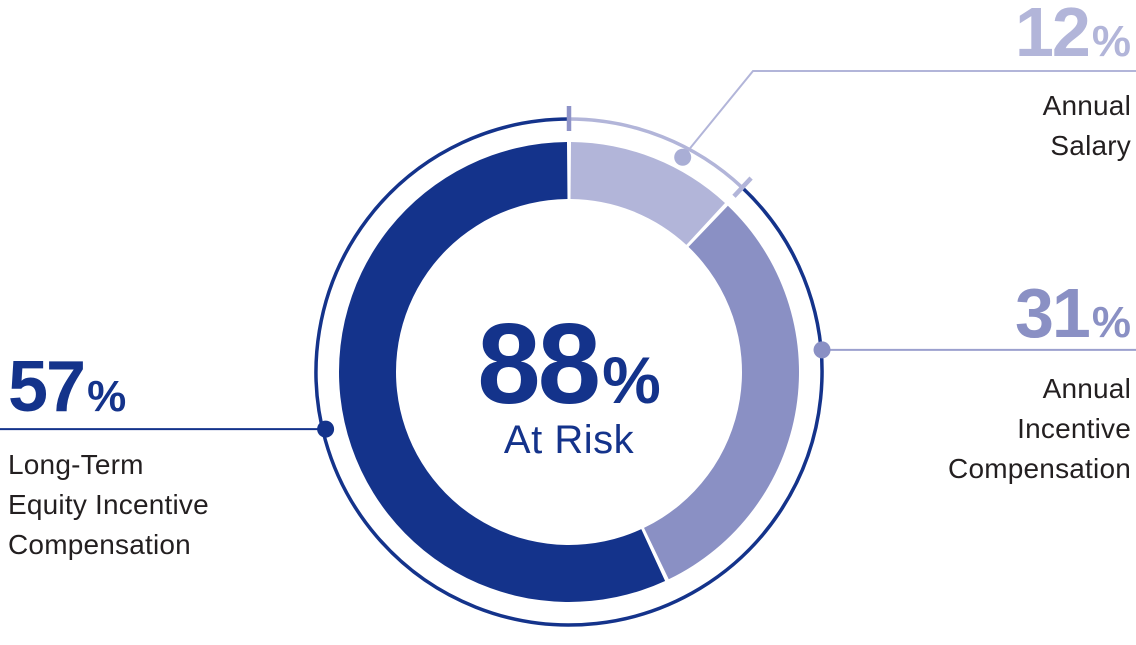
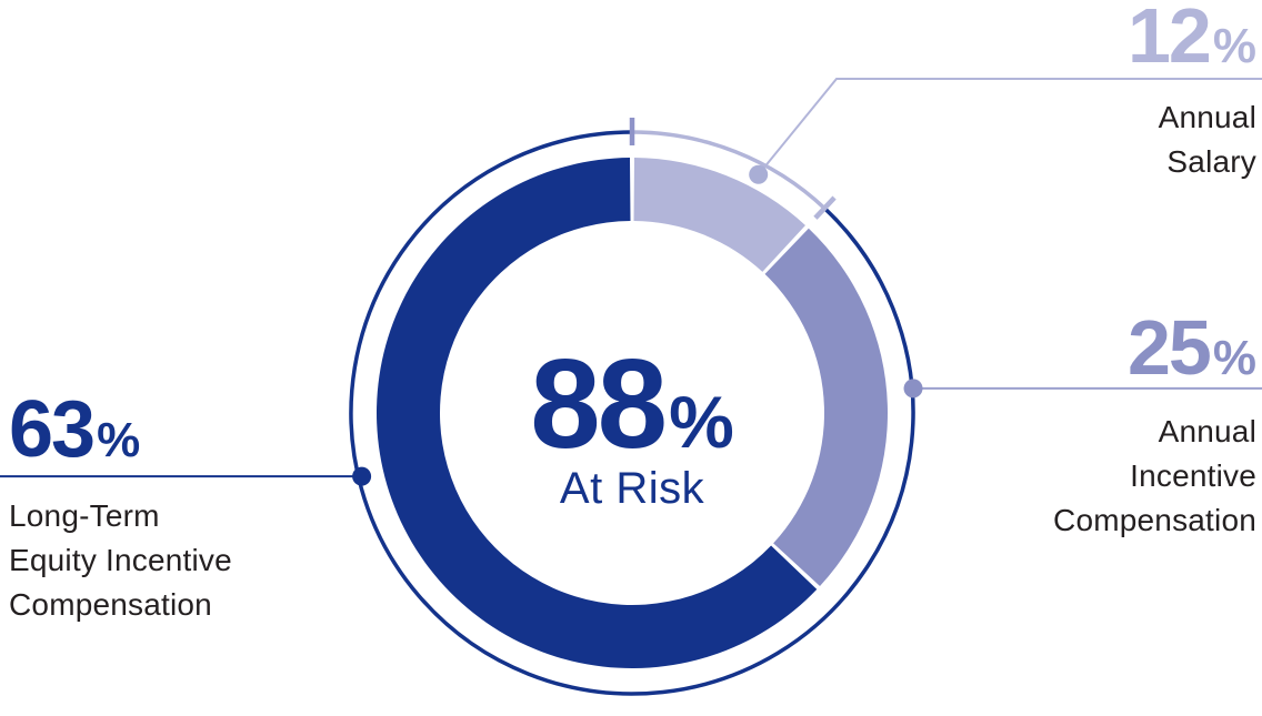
Annual Incentive Compensation: 31 -> 25
Long-Term Equity Incentive Compensation: 57 -> 63
